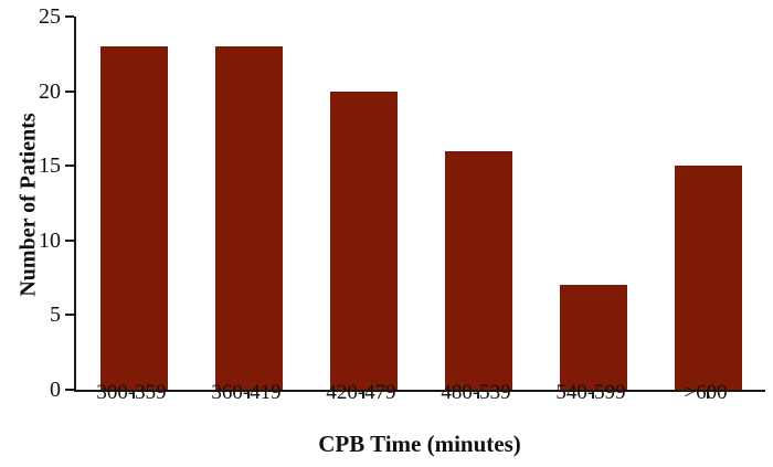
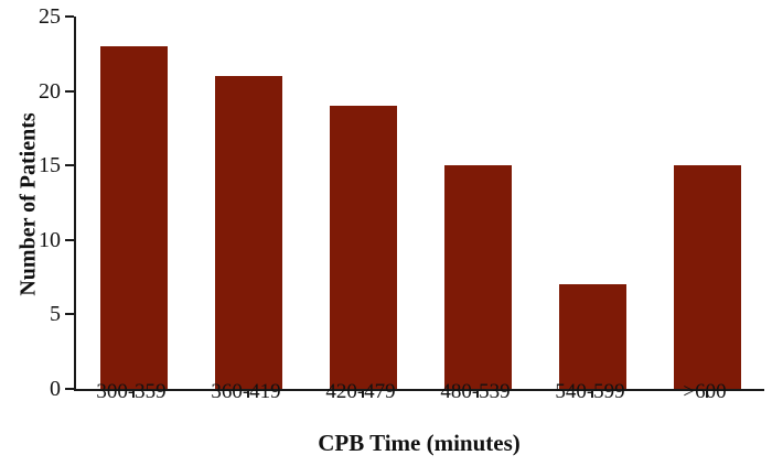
360-419: 23 -> 21
420-479: 20 -> 19
480-539: 16 -> 15
